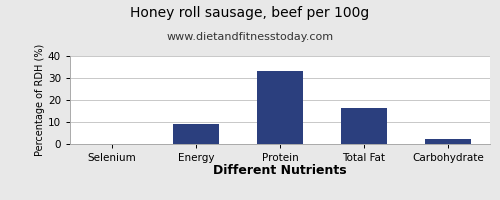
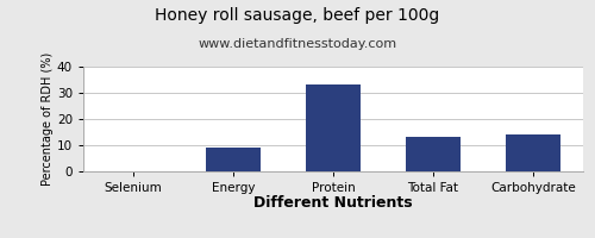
Total Fat: 16.4 -> 13.0
Carbohydrate: 2.4 -> 14.0
